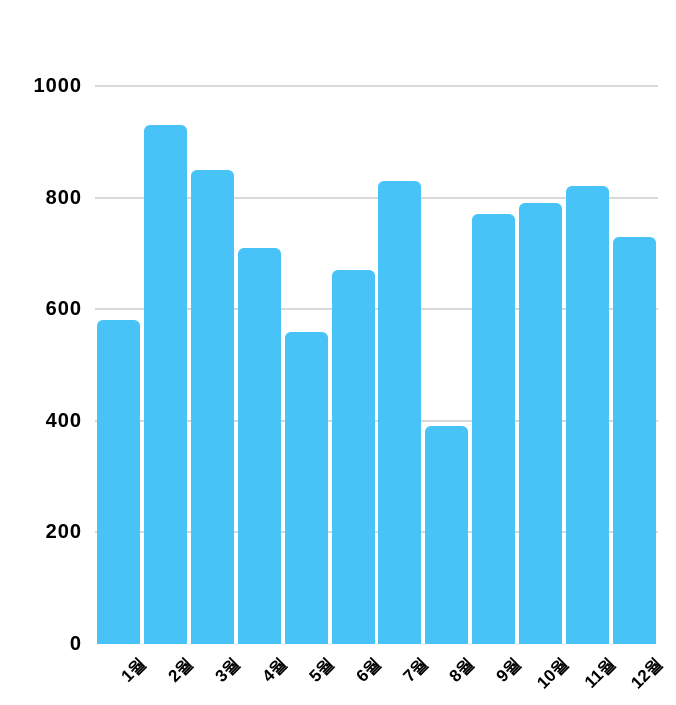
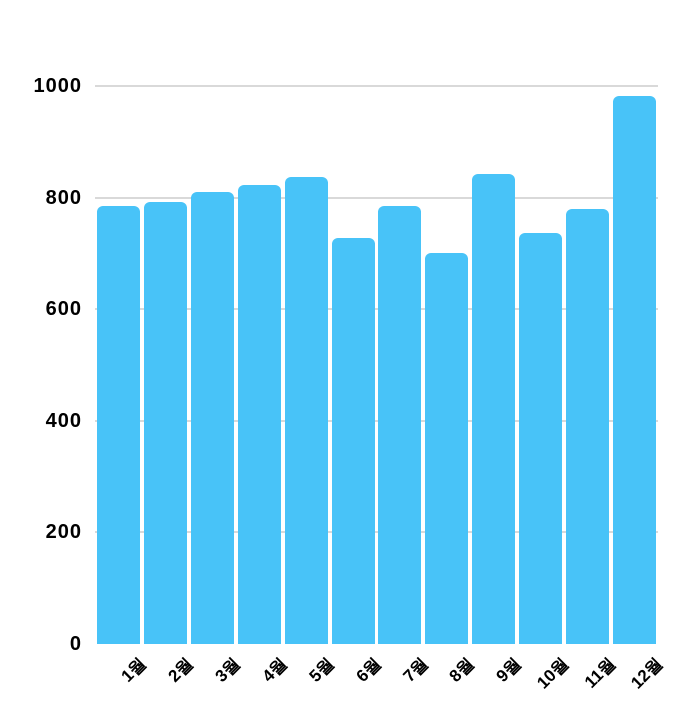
1월: 580 -> 780
2월: 930 -> 790
3월: 850 -> 810
4월: 710 -> 820
5월: 560 -> 840
6월: 670 -> 730
7월: 830 -> 780
8월: 390 -> 700
9월: 770 -> 840
10월: 790 -> 740
11월: 820 -> 780
12월: 730 -> 980
